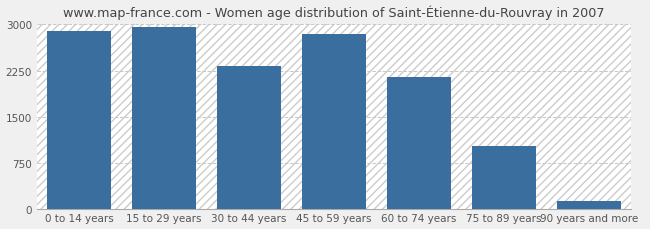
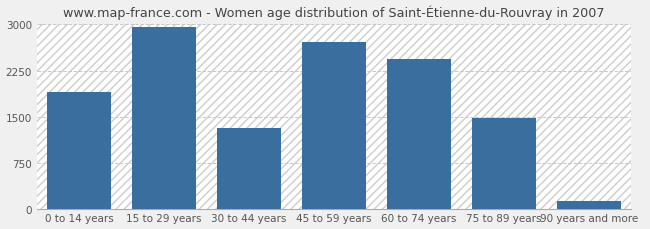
0 to 14 years: 2890 -> 1900
30 to 44 years: 2320 -> 1320
45 to 59 years: 2840 -> 2720
60 to 74 years: 2150 -> 2440
75 to 89 years: 1020 -> 1480
